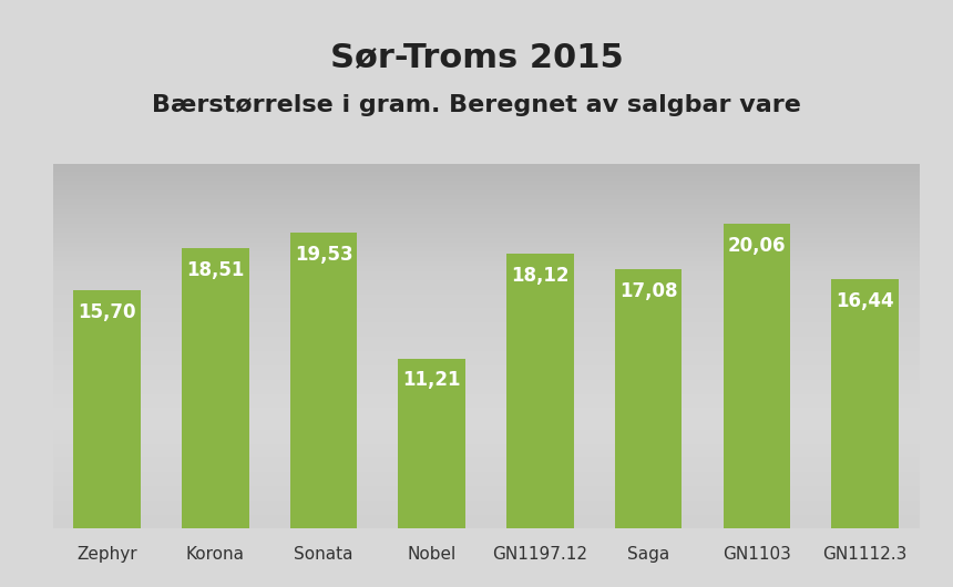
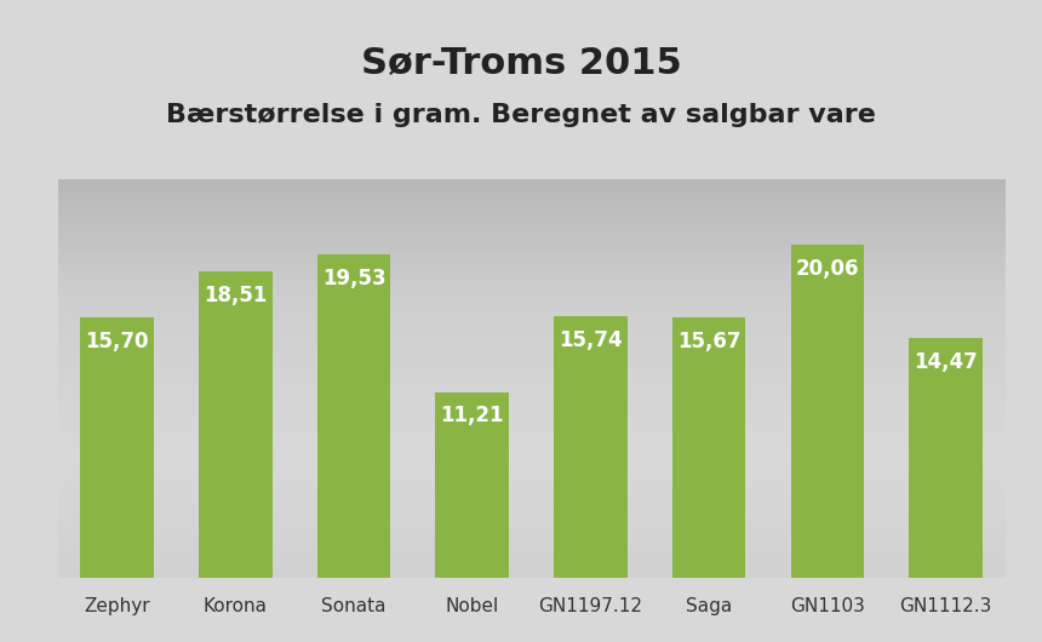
GN1197.12: 18,12 -> 15,74
Saga: 17,08 -> 15,67
GN1112.3: 16,44 -> 14,47
